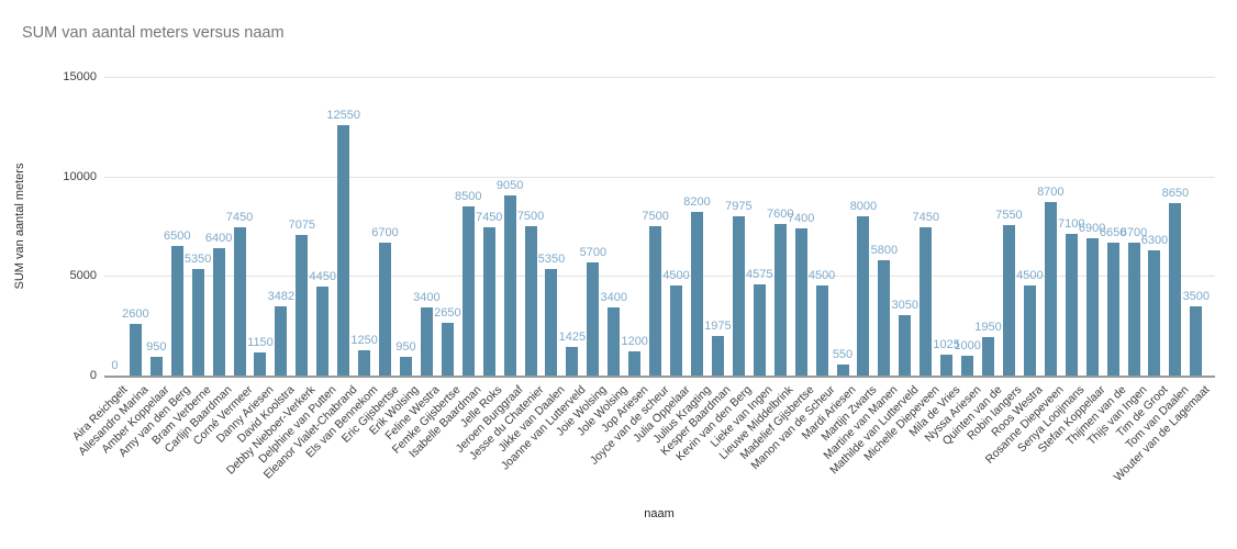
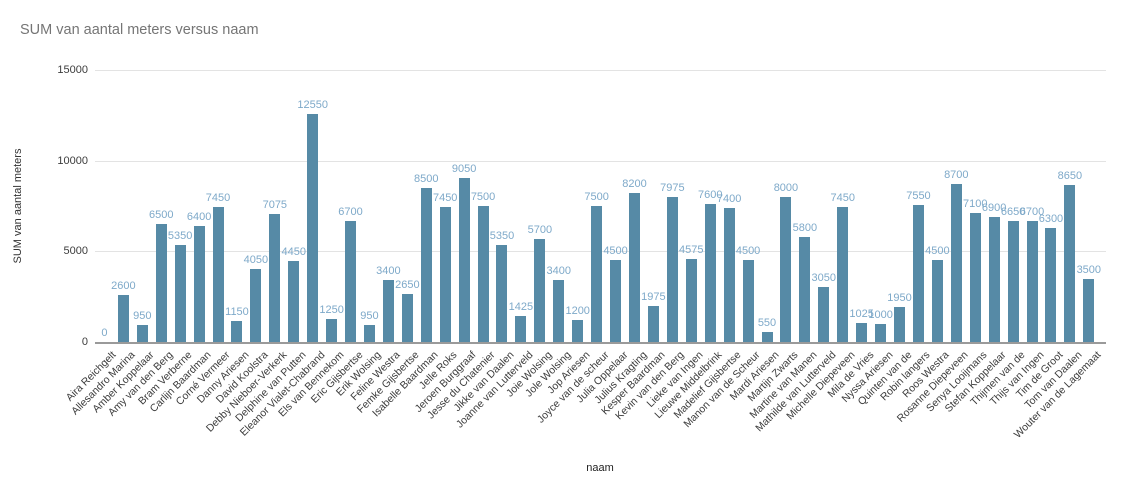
David Koolstra: 3482 -> 4050
